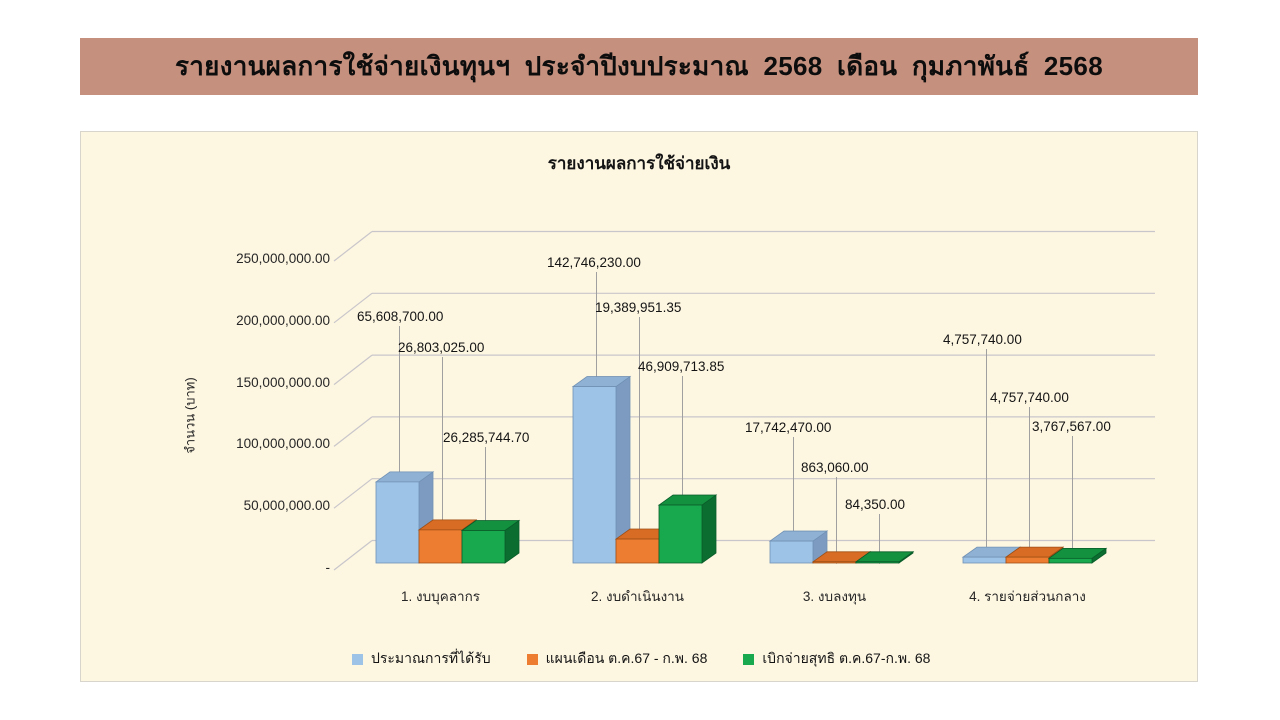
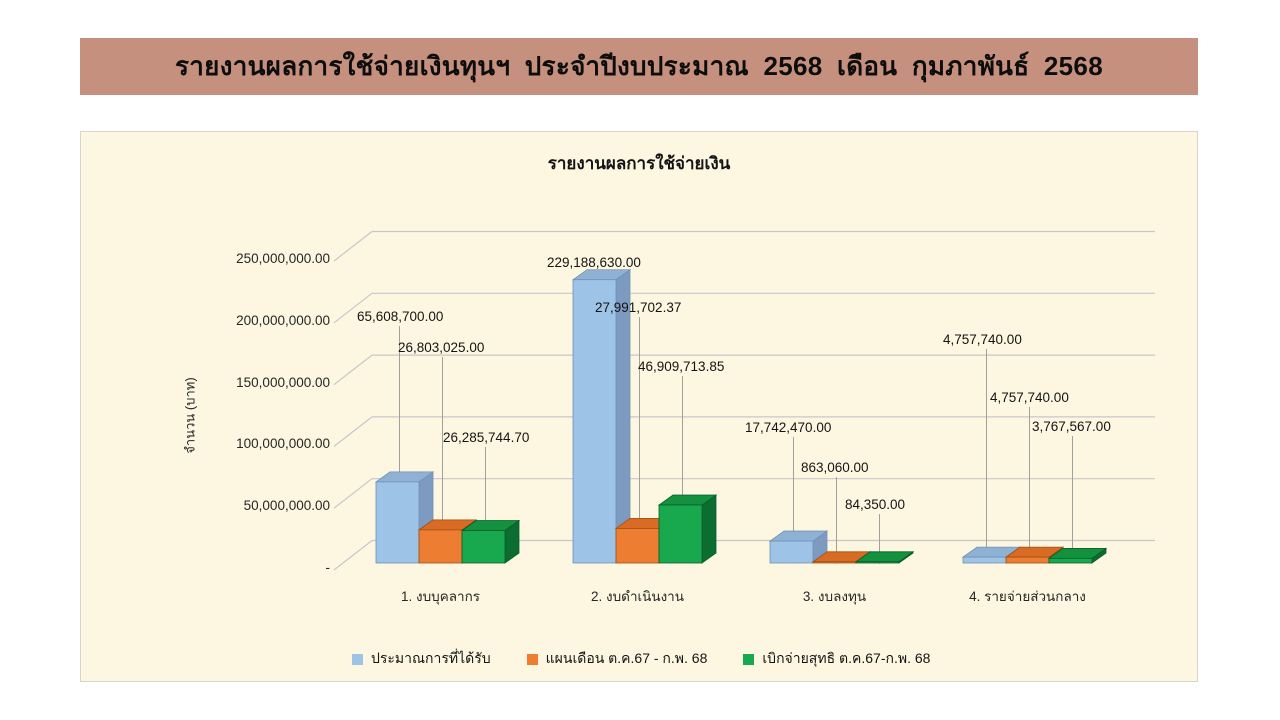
ประมาณการที่ได้รับ/2. งบดำเนินงาน: 142,746,230.00 -> 229,188,630.00
แผนเดือน ต.ค.67 - ก.พ. 68/2. งบดำเนินงาน: 19,389,951.35 -> 27,991,702.37
